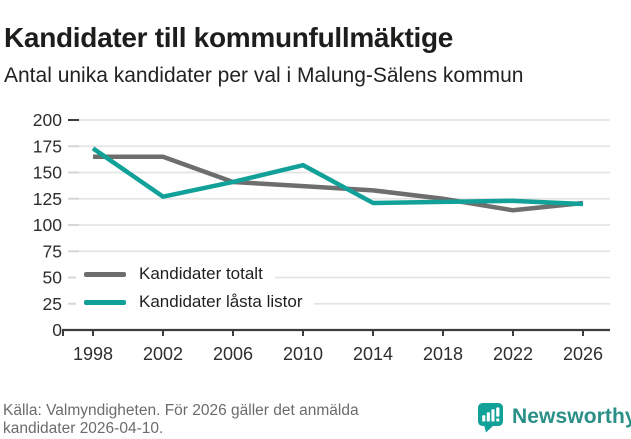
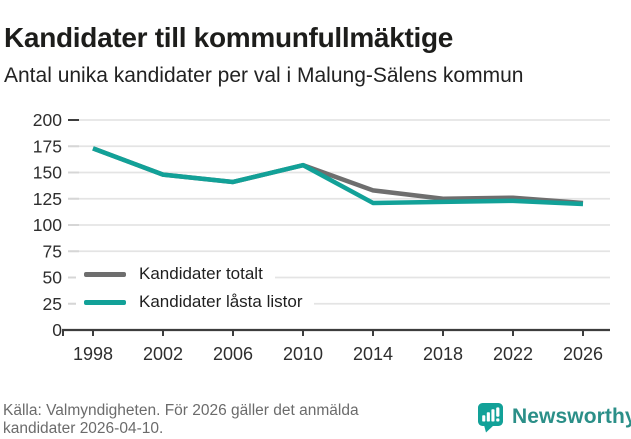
Kandidater totalt/1998: 165 -> 173
Kandidater totalt/2002: 165 -> 148
Kandidater låsta listor/2002: 127 -> 148
Kandidater totalt/2010: 137 -> 157
Kandidater totalt/2022: 114 -> 126
